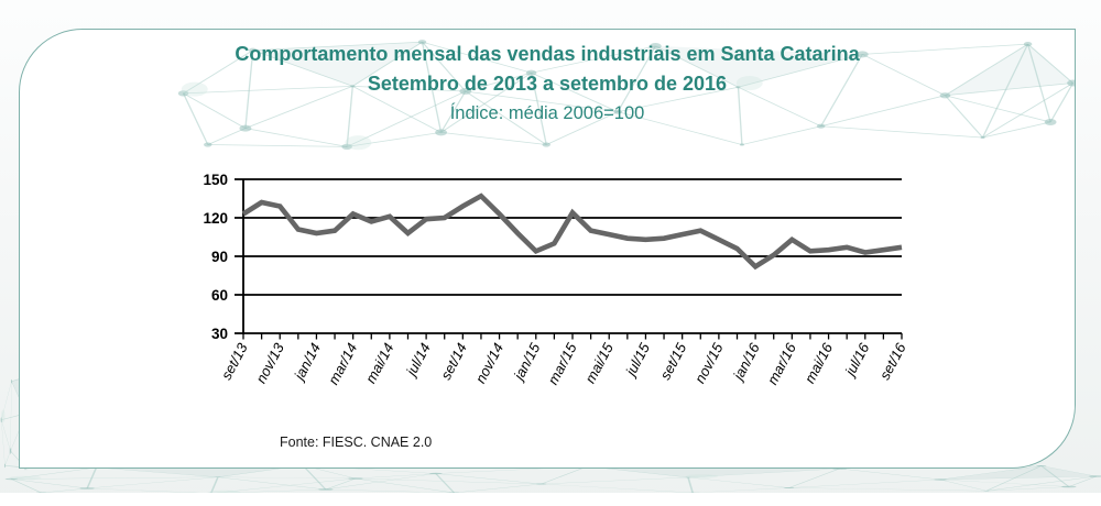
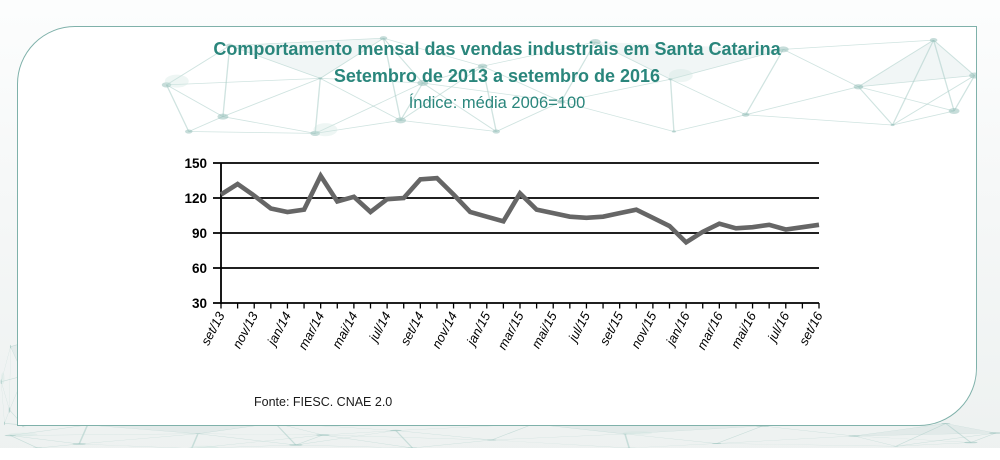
nov/13: 129 -> 122
mar/14: 123 -> 139
set/14: 129 -> 136
jan/15: 94 -> 104
mar/16: 103 -> 98
